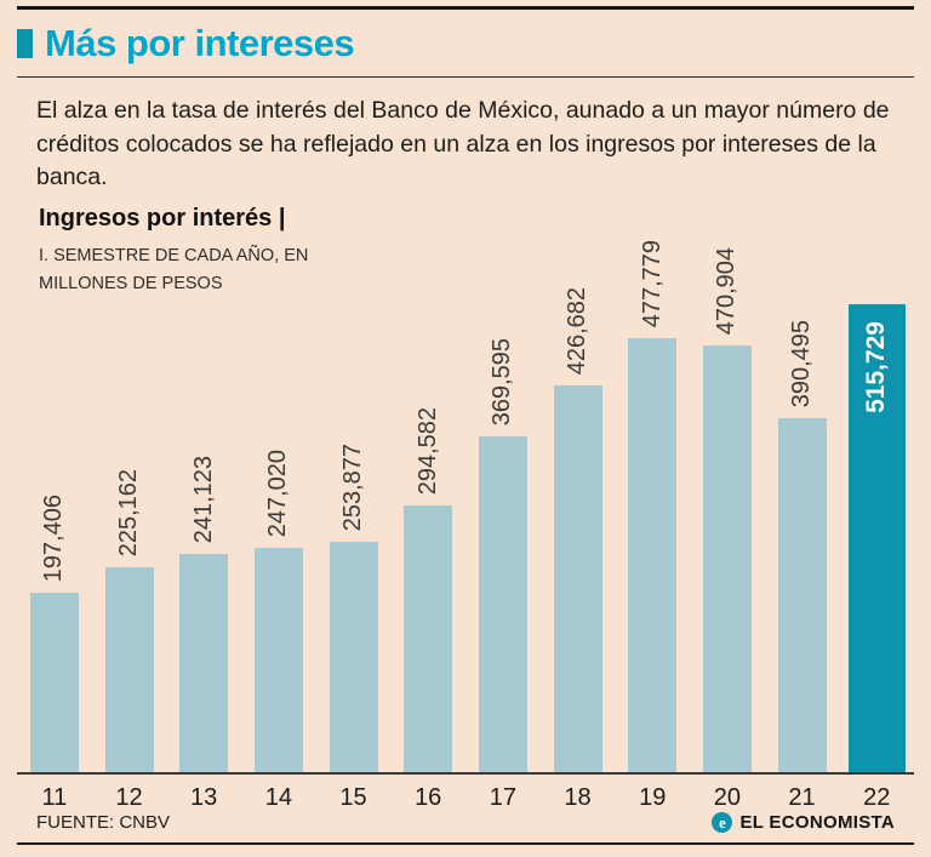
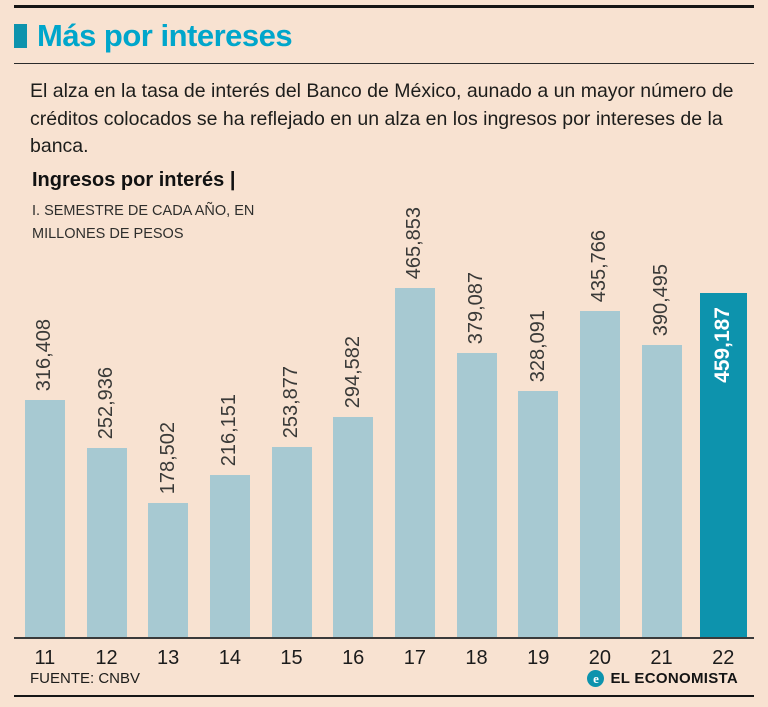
11: 197,406 -> 316,408
12: 225,162 -> 252,936
13: 241,123 -> 178,502
14: 247,020 -> 216,151
17: 369,595 -> 465,853
18: 426,682 -> 379,087
19: 477,779 -> 328,091
20: 470,904 -> 435,766
22: 515,729 -> 459,187
